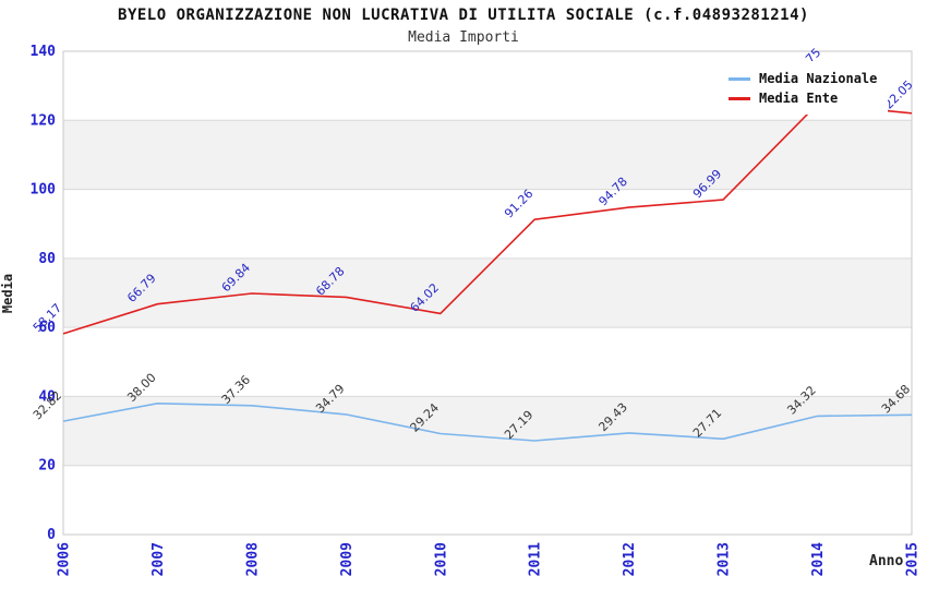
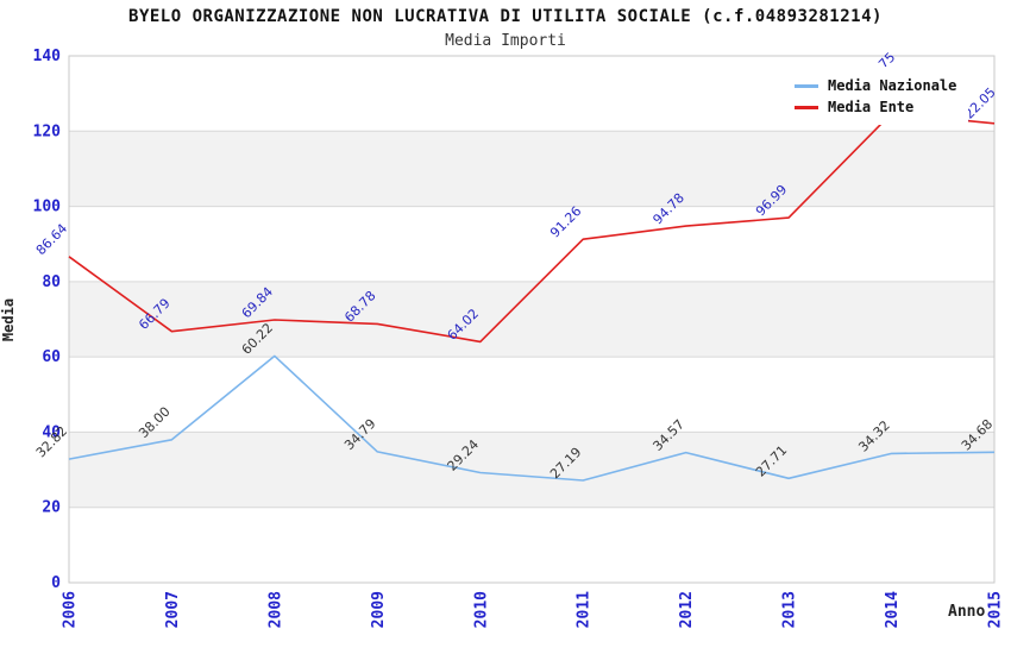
Media Ente/2006: 58.17 -> 86.64
Media Nazionale/2008: 37.36 -> 60.22
Media Nazionale/2012: 29.43 -> 34.57
